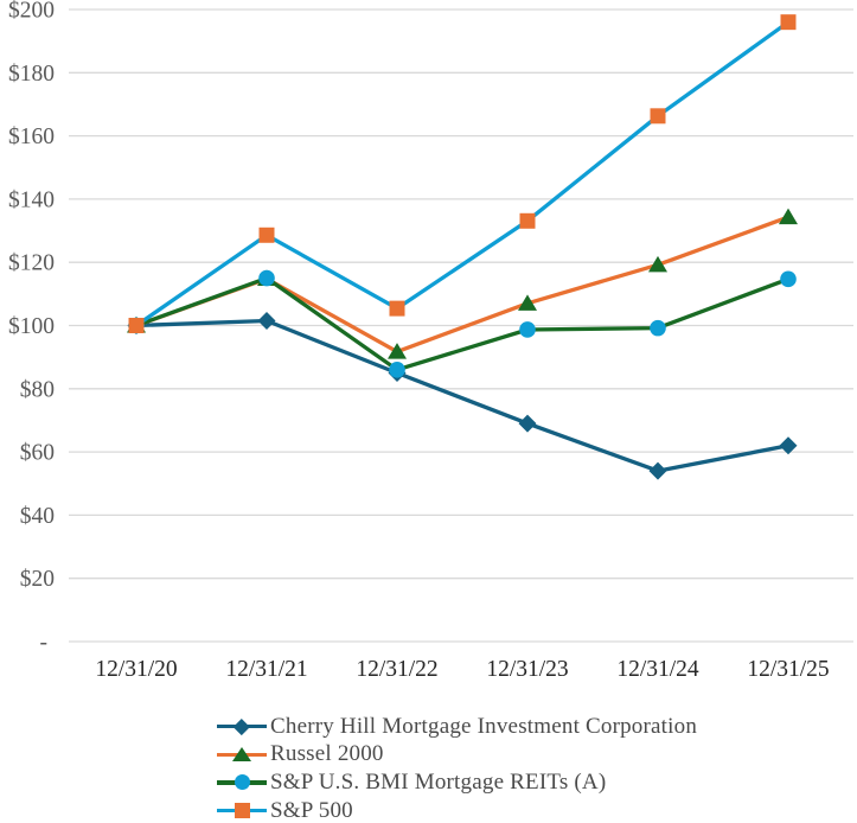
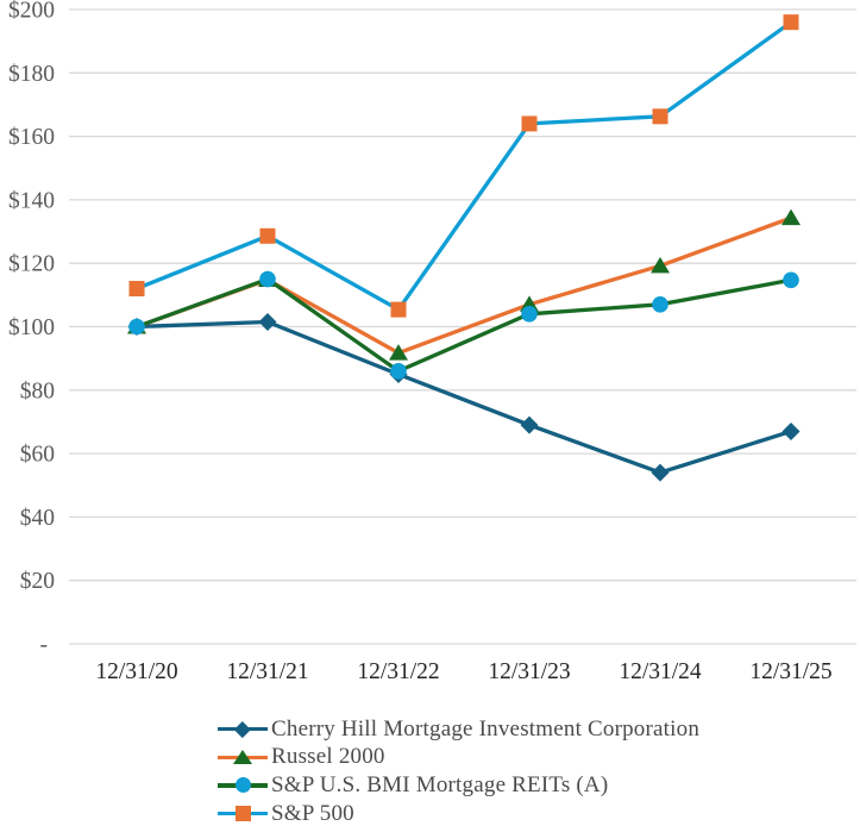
S&P 500/12/31/20: $100 -> $112
S&P U.S. BMI Mortgage REITs (A)/12/31/23: $99 -> $104
S&P 500/12/31/23: $133 -> $164
S&P U.S. BMI Mortgage REITs (A)/12/31/24: $99 -> $107
Cherry Hill Mortgage Investment Corporation/12/31/25: $62 -> $67
